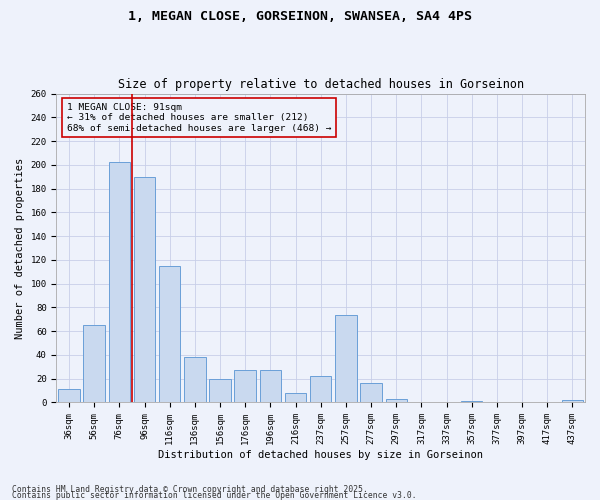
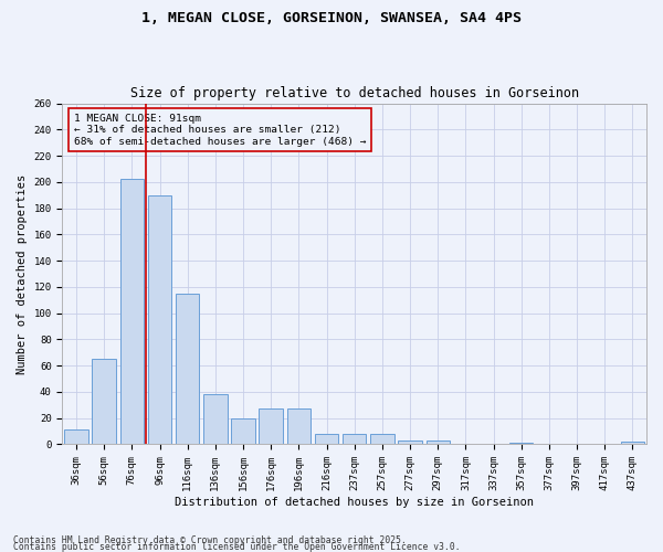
237sqm: 22 -> 8
257sqm: 74 -> 8
277sqm: 16 -> 3
